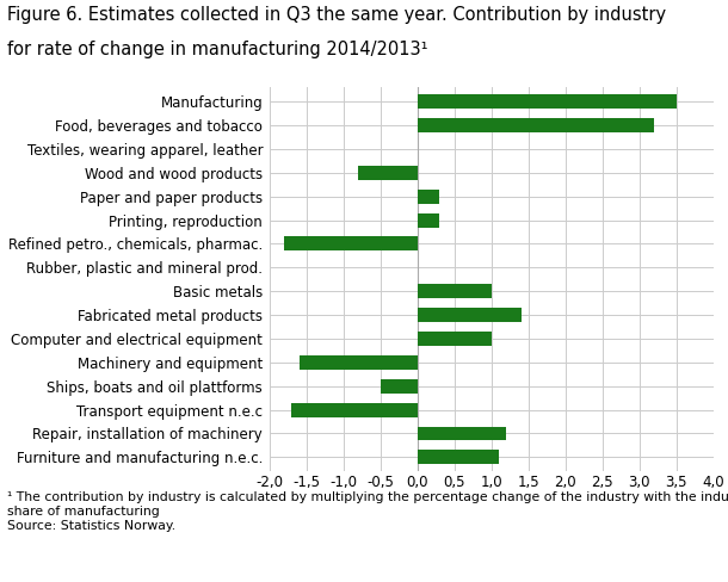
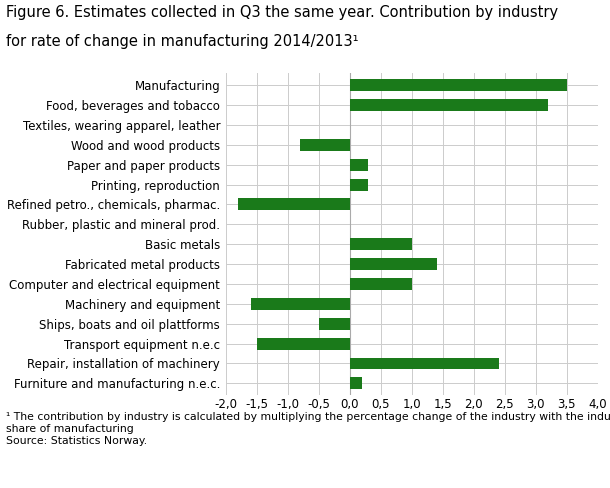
Transport equipment n.e.c: -1,7 -> -1,5
Repair, installation of machinery: 1,2 -> 2,4
Furniture and manufacturing n.e.c.: 1,1 -> 0,2
